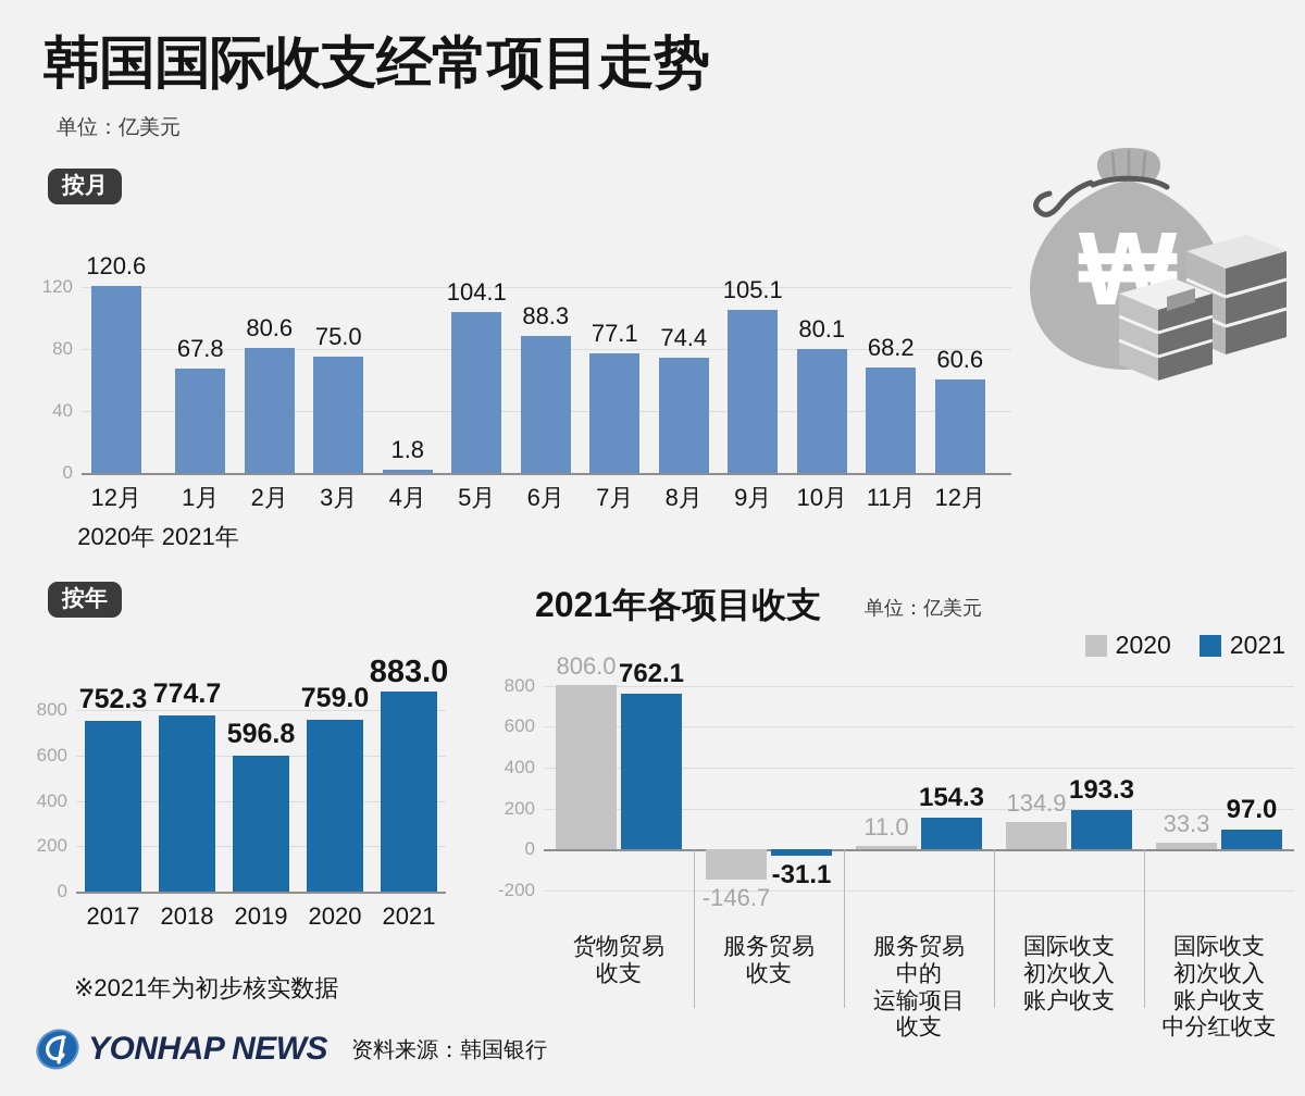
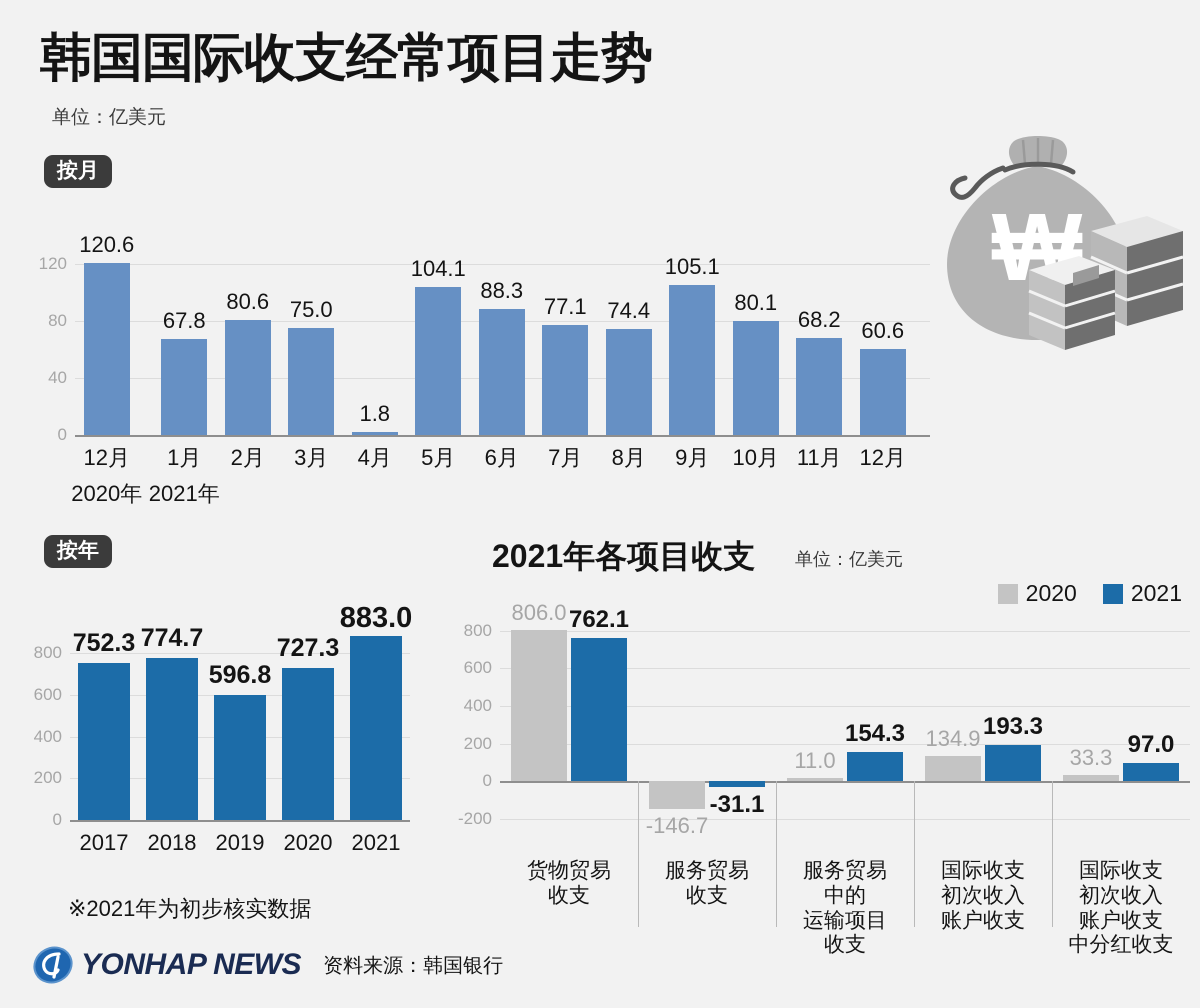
按年/2020: 759.0 -> 727.3
